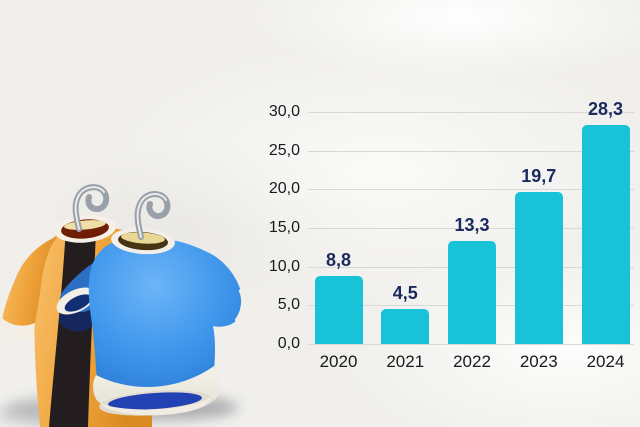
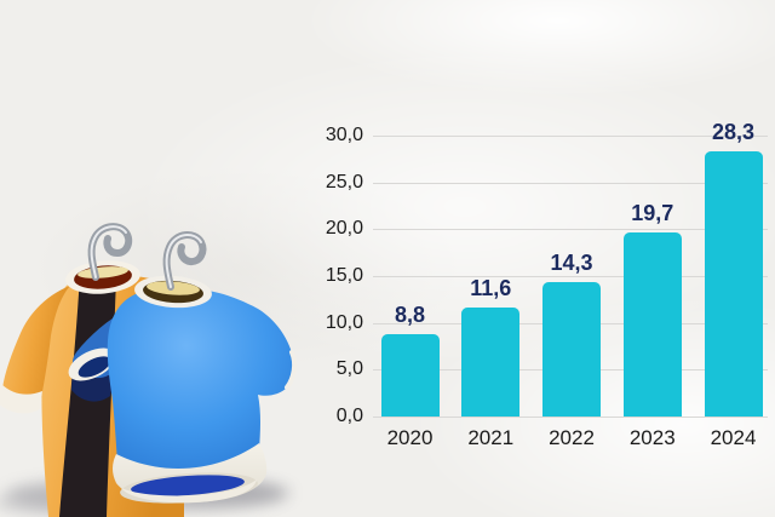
2021: 4,5 -> 11,6
2022: 13,3 -> 14,3
